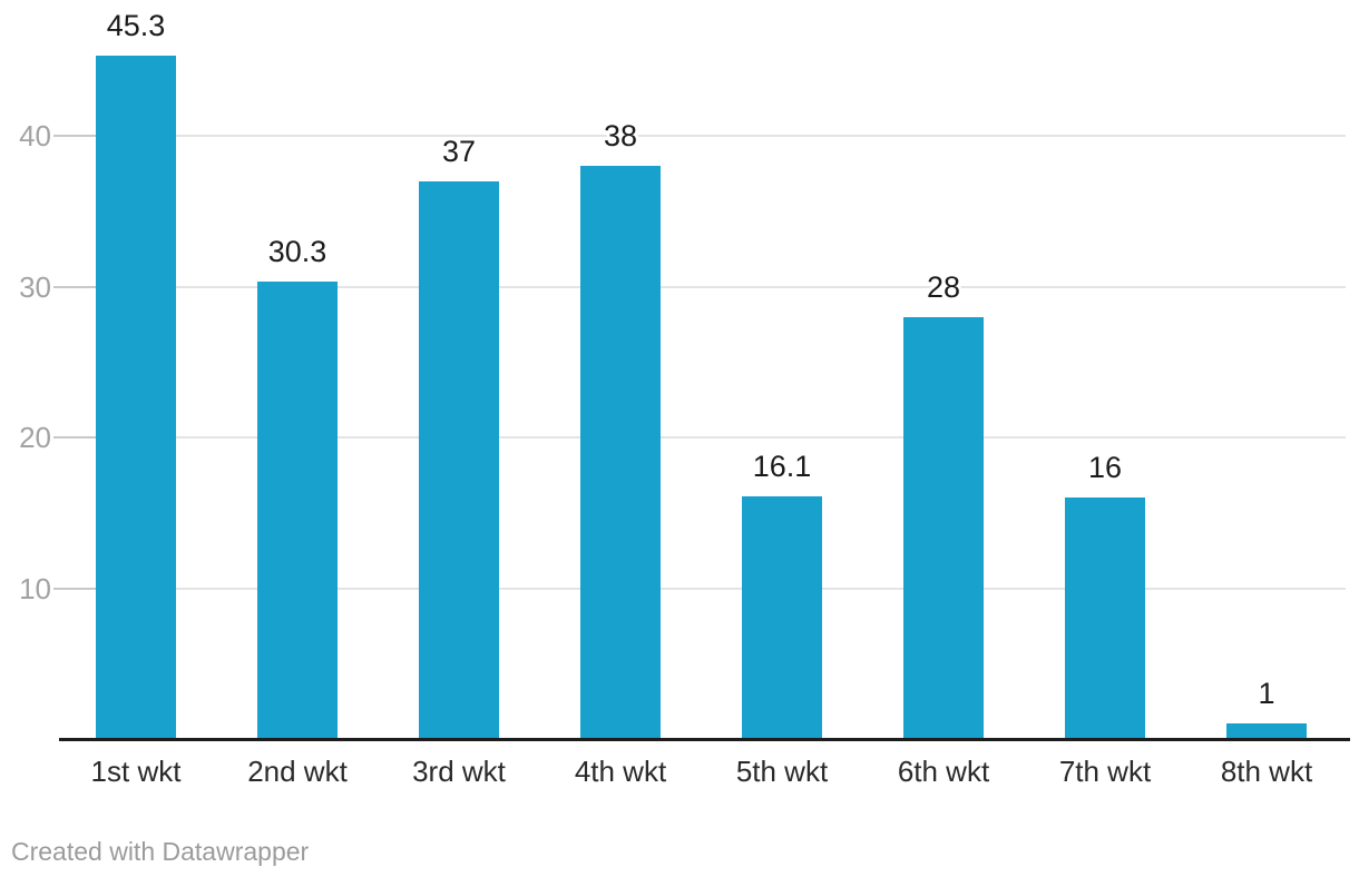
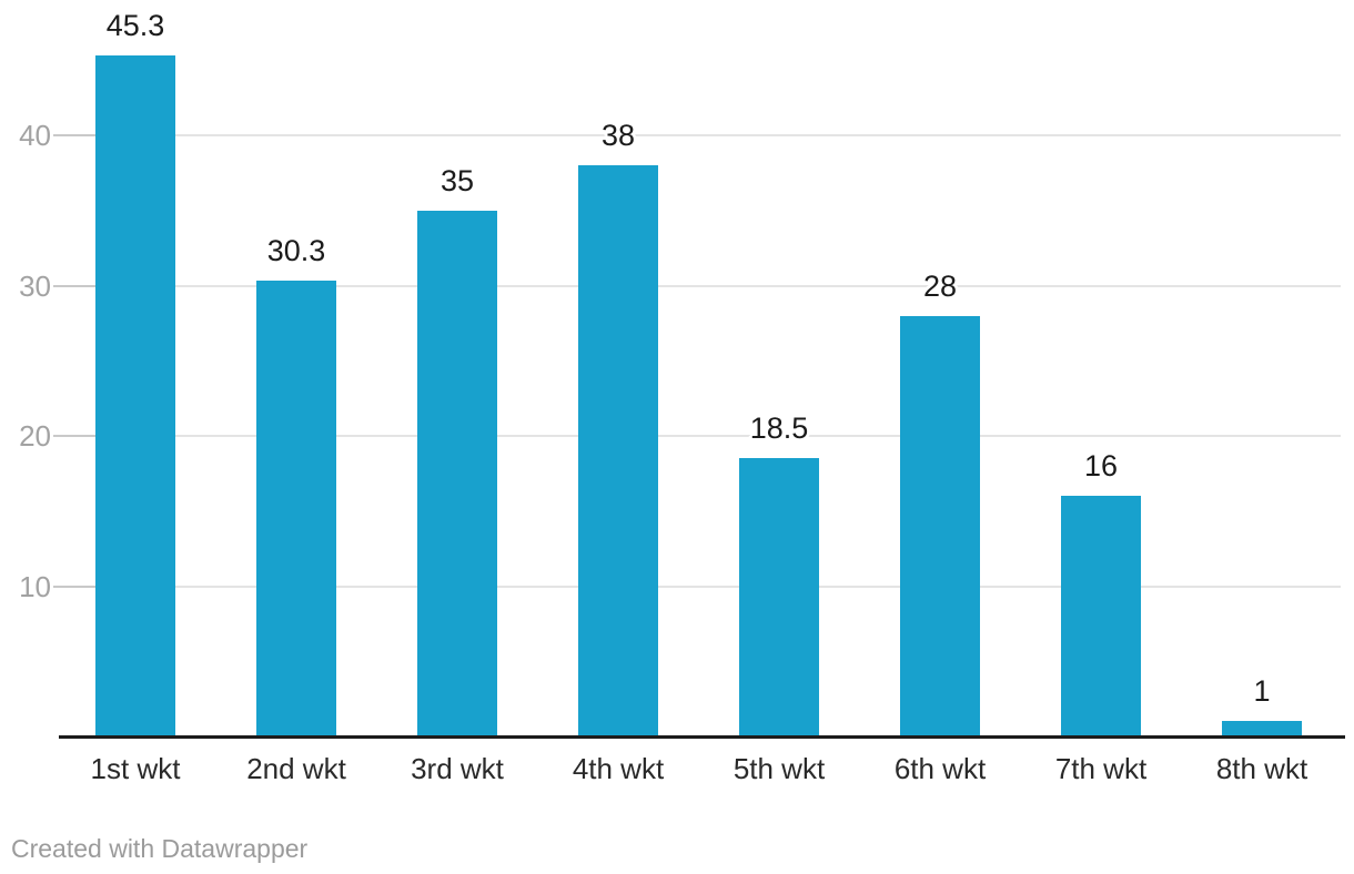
3rd wkt: 37 -> 35
5th wkt: 16.1 -> 18.5
